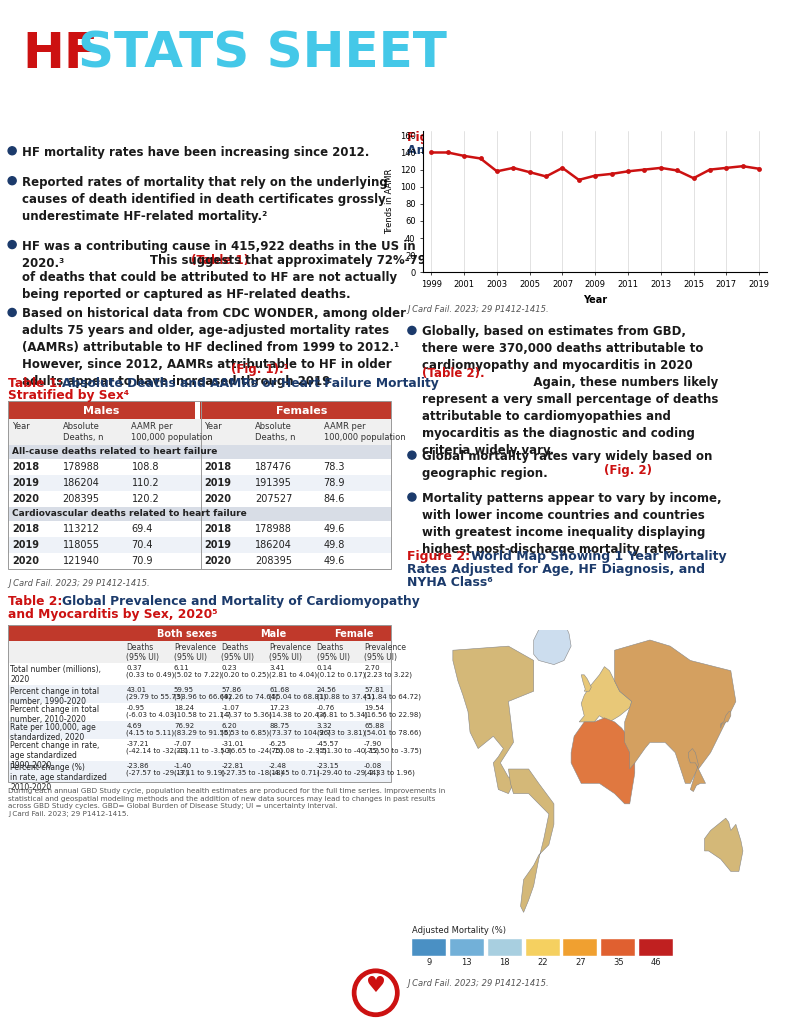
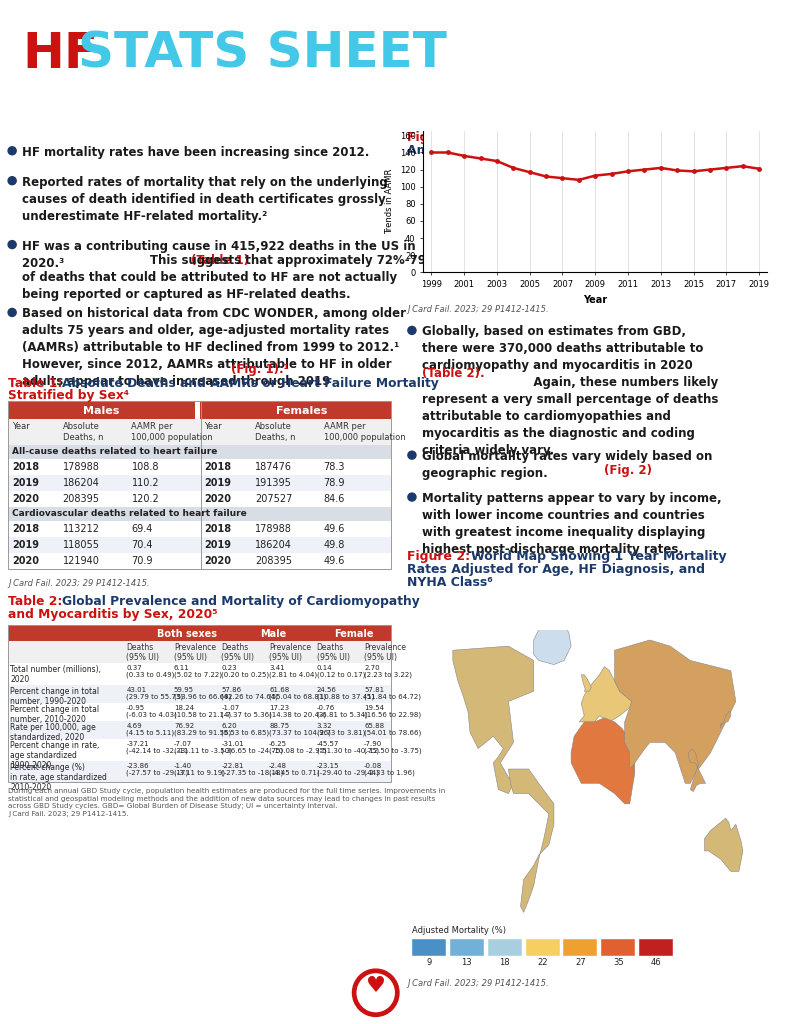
2003: 118 -> 130
2007: 122 -> 110
2015: 110 -> 118
